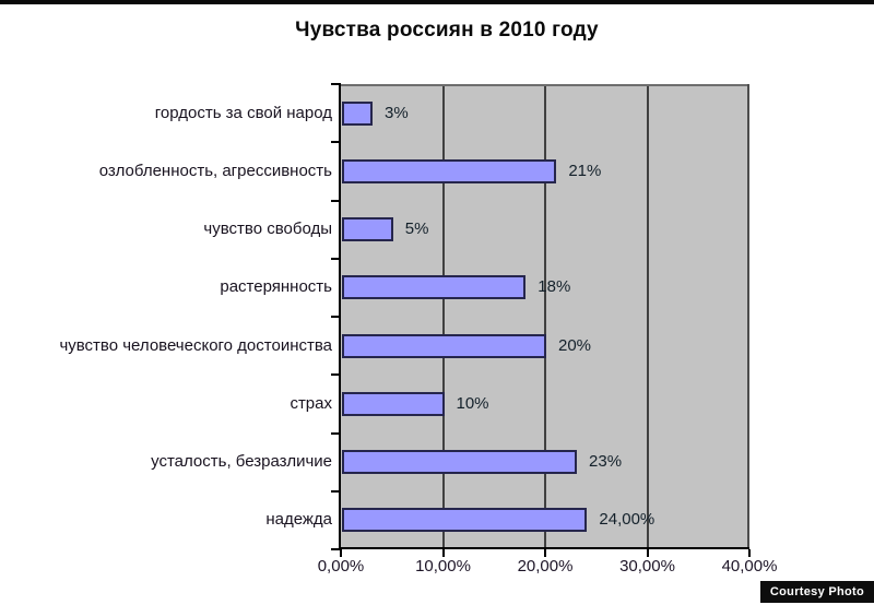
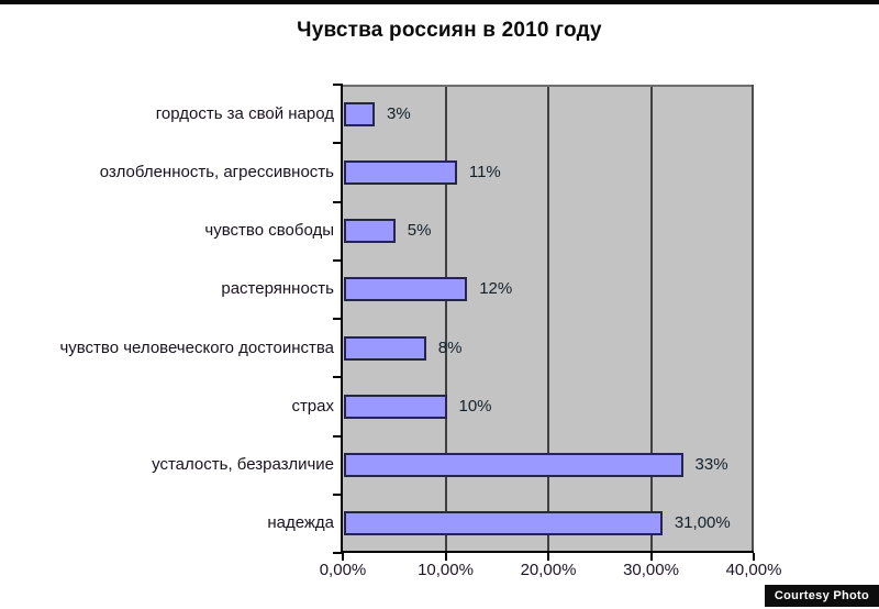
озлобленность, агрессивность: 21% -> 11%
растерянность: 18% -> 12%
чувство человеческого достоинства: 20% -> 8%
усталость, безразличие: 23% -> 33%
надежда: 24,00% -> 31,00%
